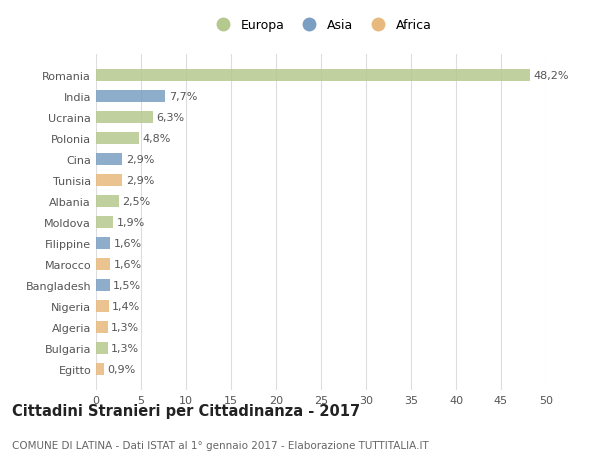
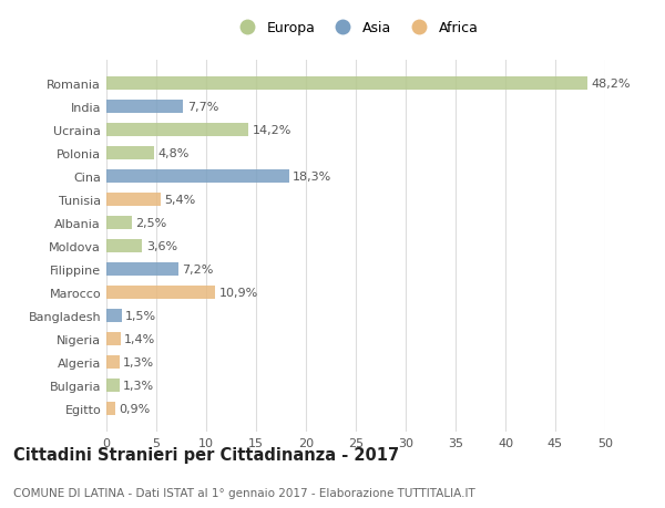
Ucraina: 6,3% -> 14,2%
Cina: 2,9% -> 18,3%
Tunisia: 2,9% -> 5,4%
Moldova: 1,9% -> 3,6%
Filippine: 1,6% -> 7,2%
Marocco: 1,6% -> 10,9%
